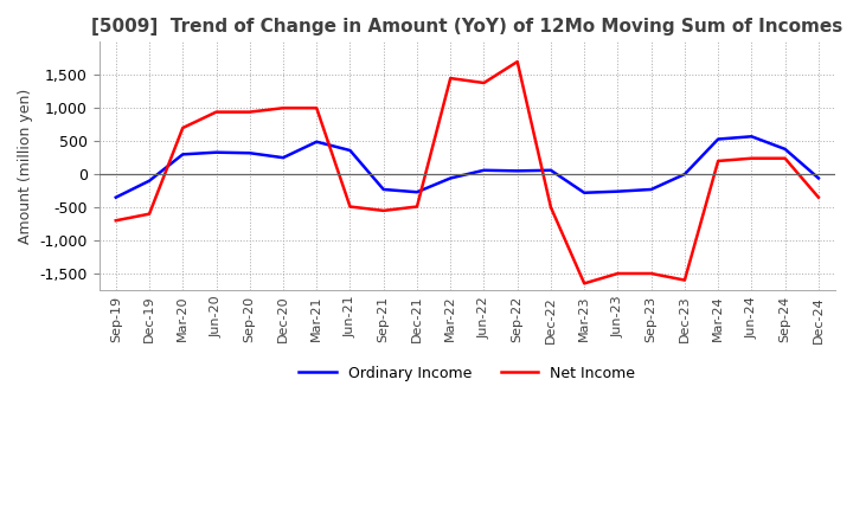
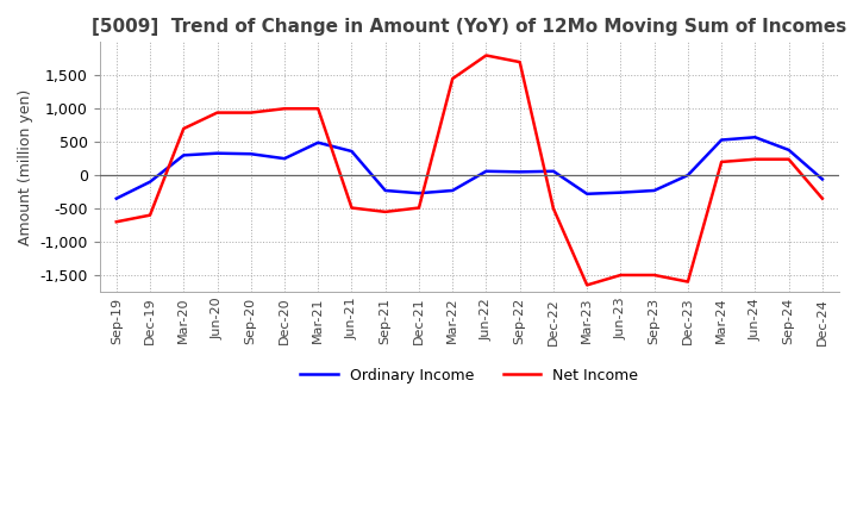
Ordinary Income/Mar-22: -60 -> -230
Net Income/Jun-22: 1,380 -> 1,800
